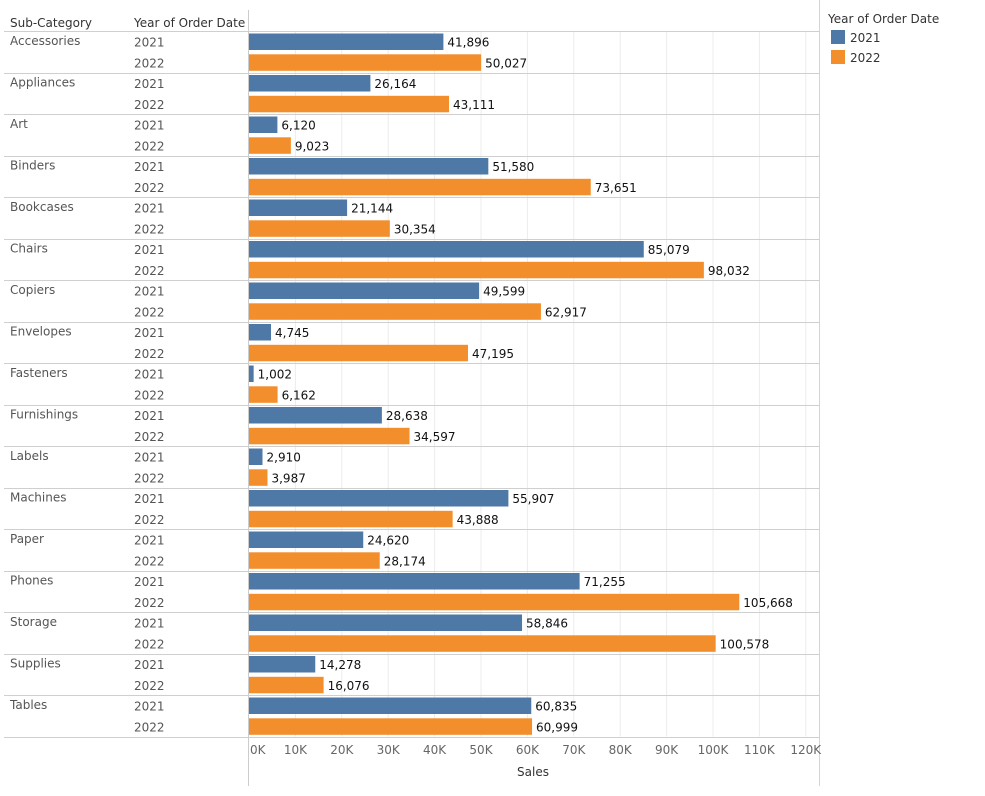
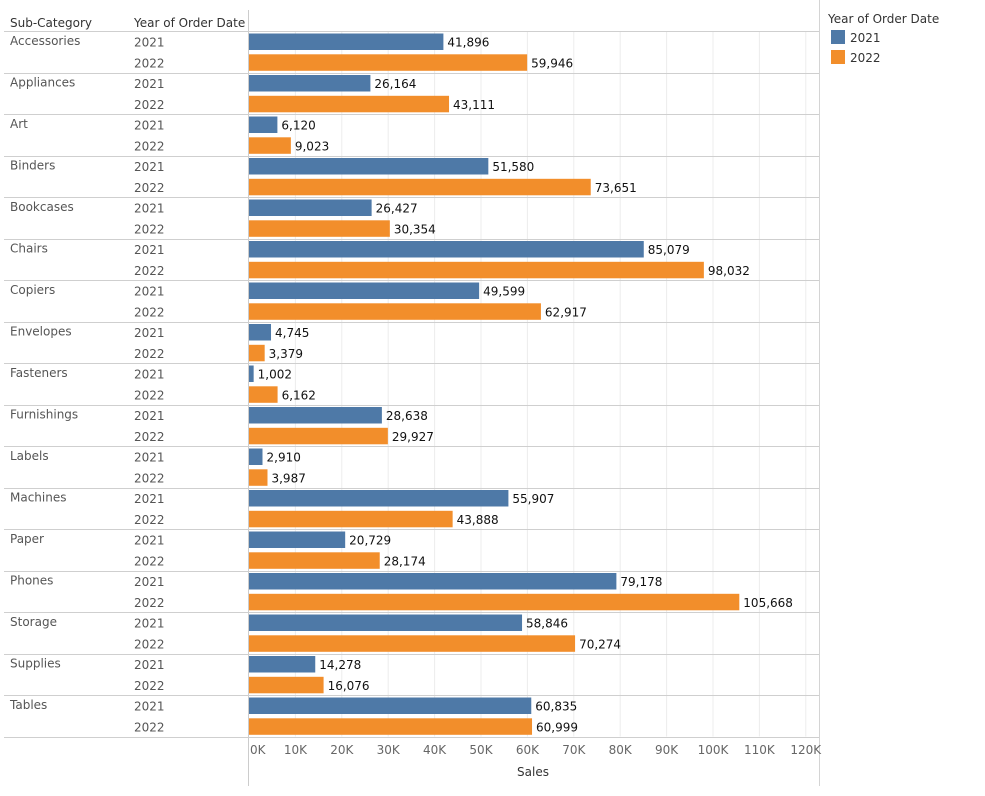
2022/Accessories: 50,027 -> 59,946
2021/Bookcases: 21,144 -> 26,427
2022/Envelopes: 47,195 -> 3,379
2022/Furnishings: 34,597 -> 29,927
2021/Paper: 24,620 -> 20,729
2021/Phones: 71,255 -> 79,178
2022/Storage: 100,578 -> 70,274
